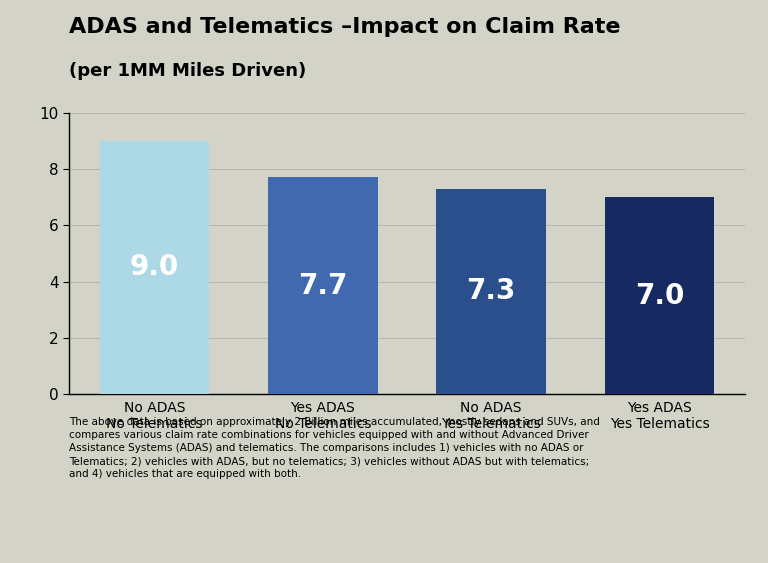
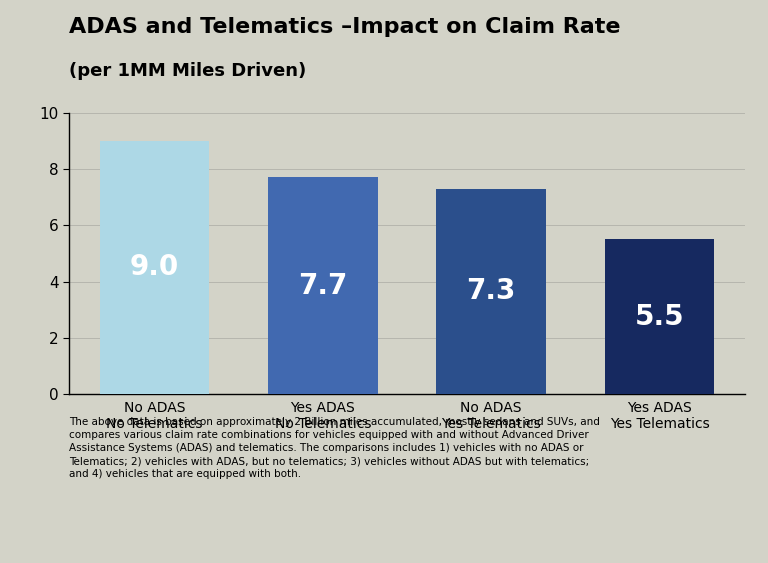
Yes ADAS Yes Telematics: 7.0 -> 5.5
